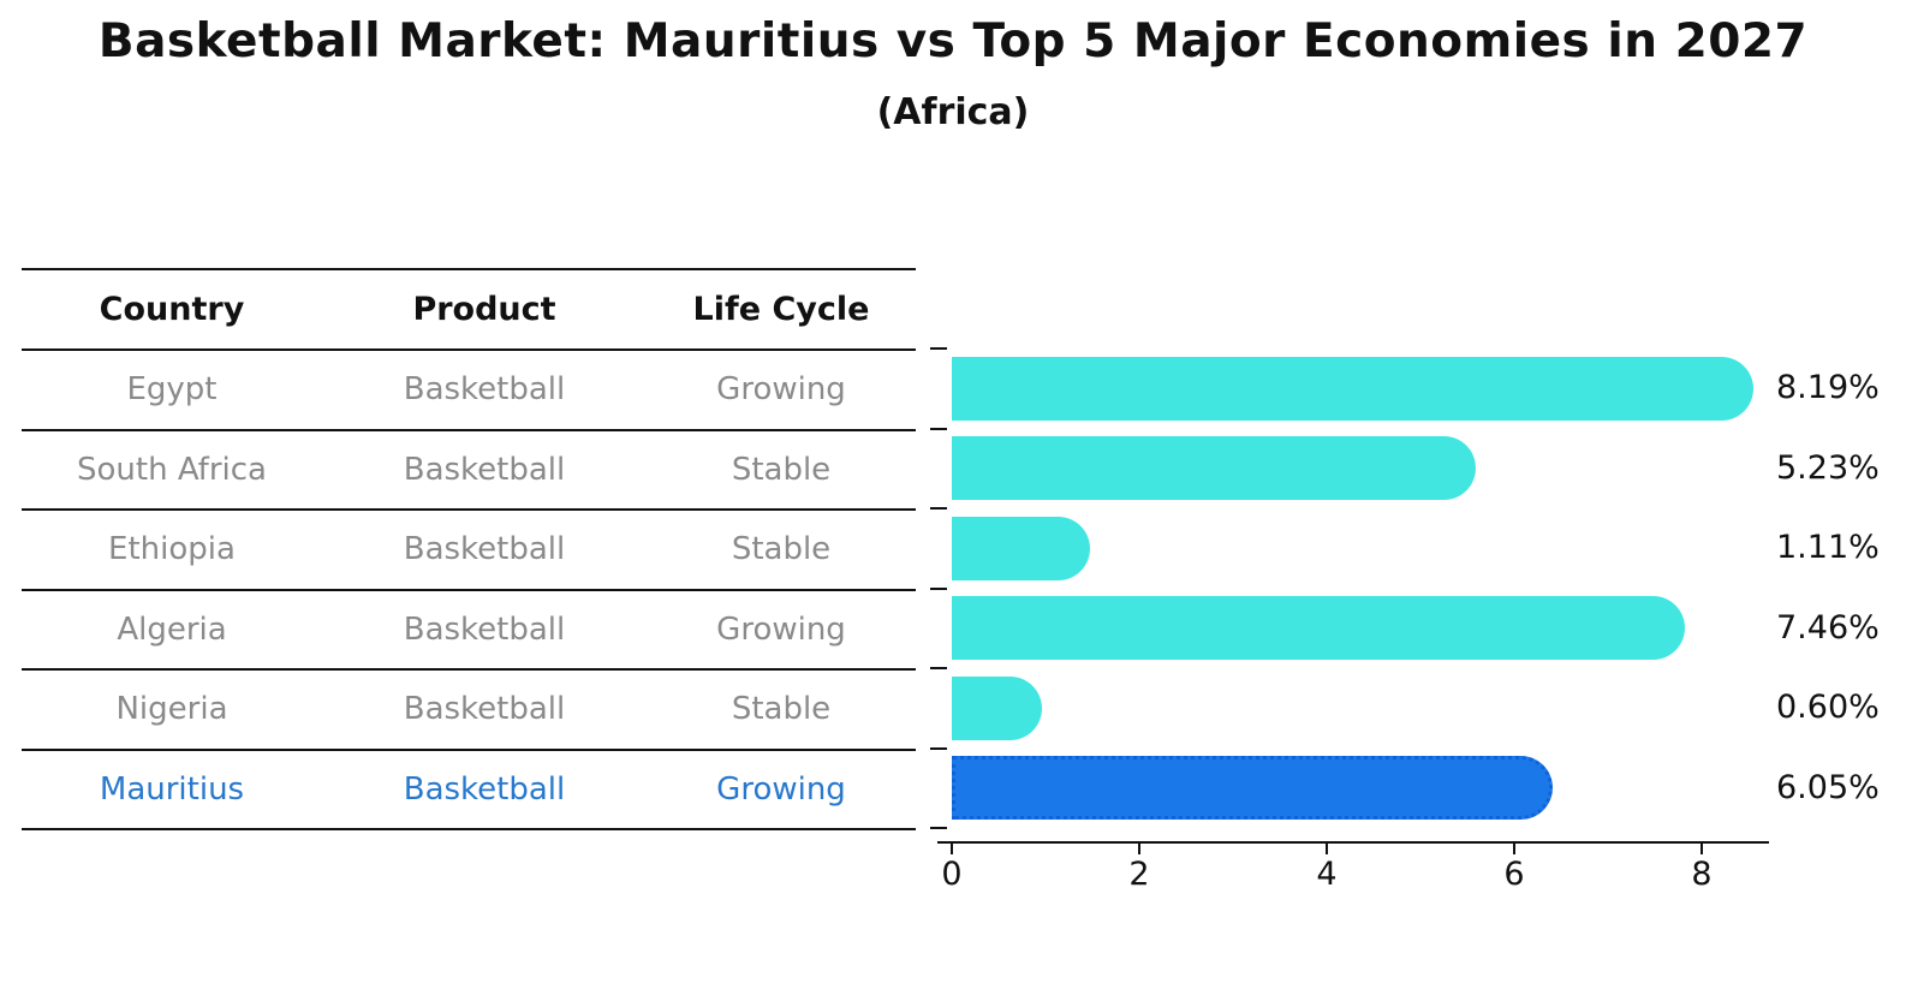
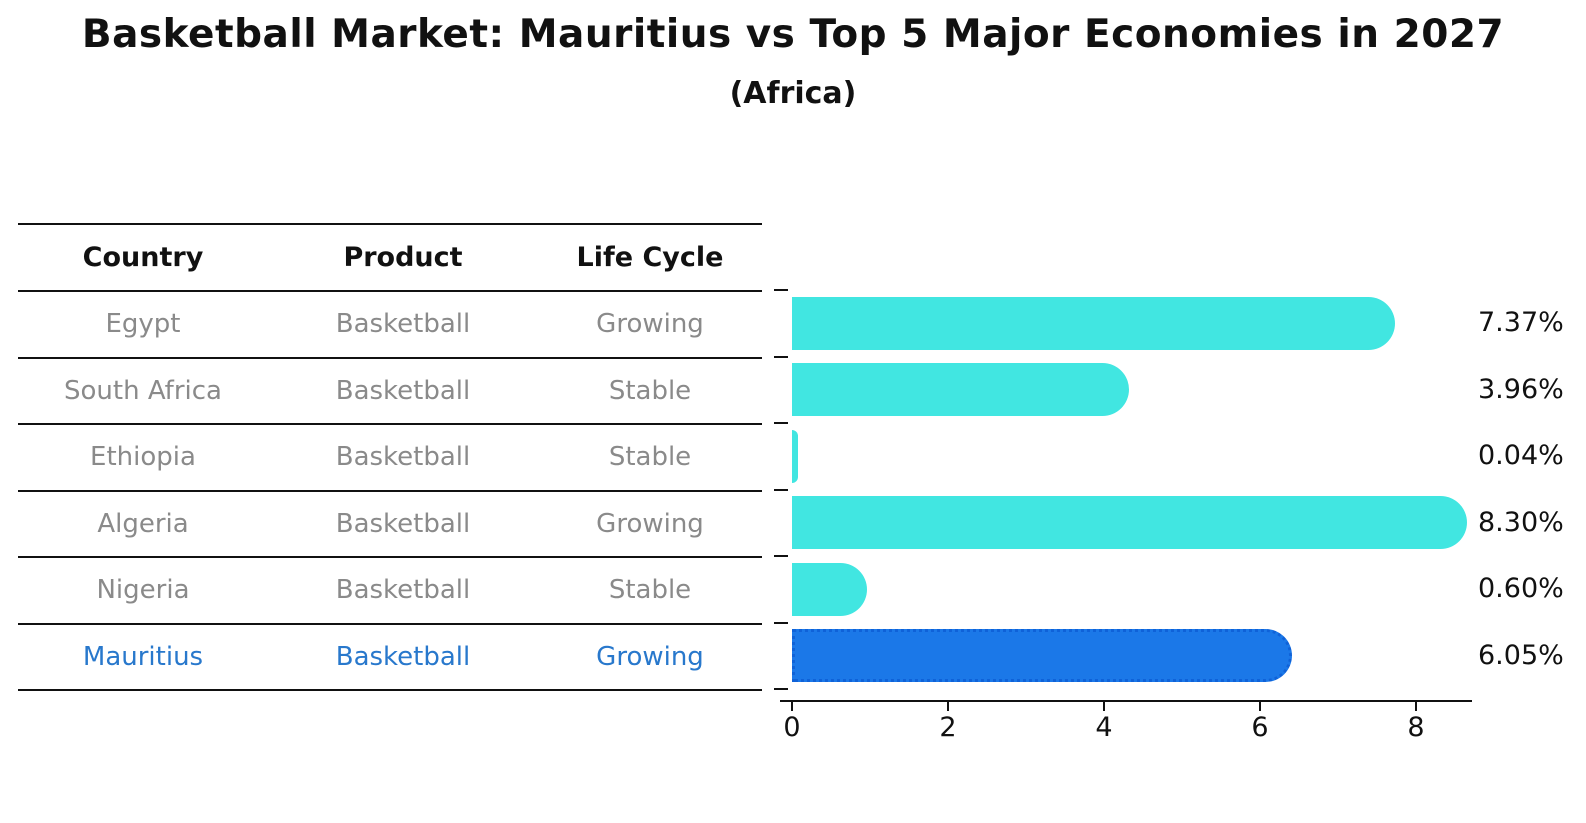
Egypt: 8.19% -> 7.37%
South Africa: 5.23% -> 3.96%
Ethiopia: 1.11% -> 0.04%
Algeria: 7.46% -> 8.30%
